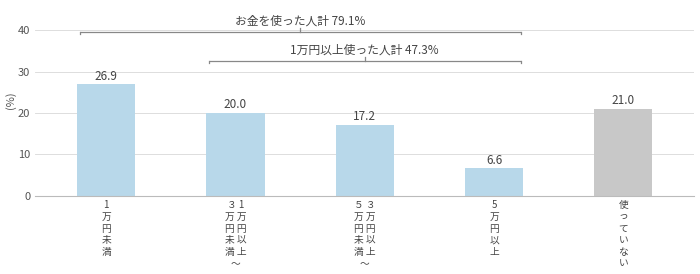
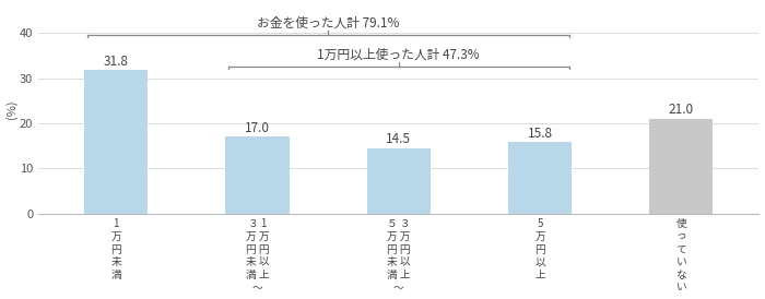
1 万 円 未 満: 26.9 -> 31.8
３ 1 万 万 円 円 未 以 満 上 〜: 20.0 -> 17.0
５ ３ 万 万 円 円 未 以 満 上 〜: 17.2 -> 14.5
5 万 円 以 上: 6.6 -> 15.8
